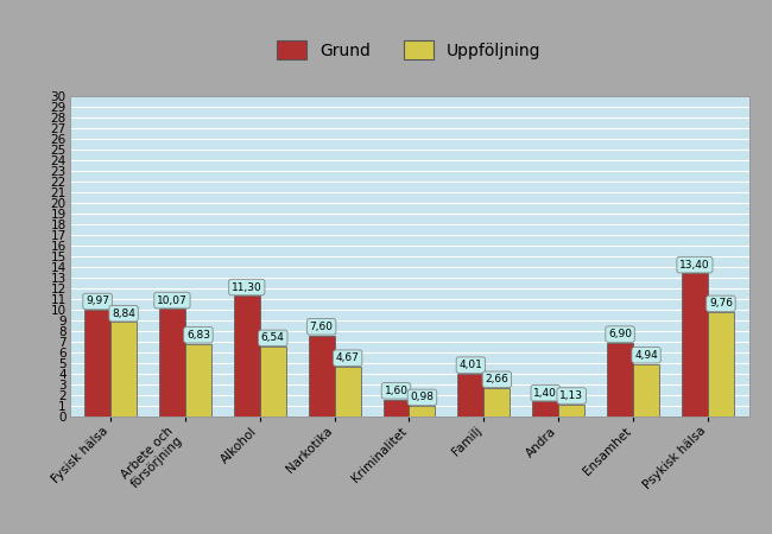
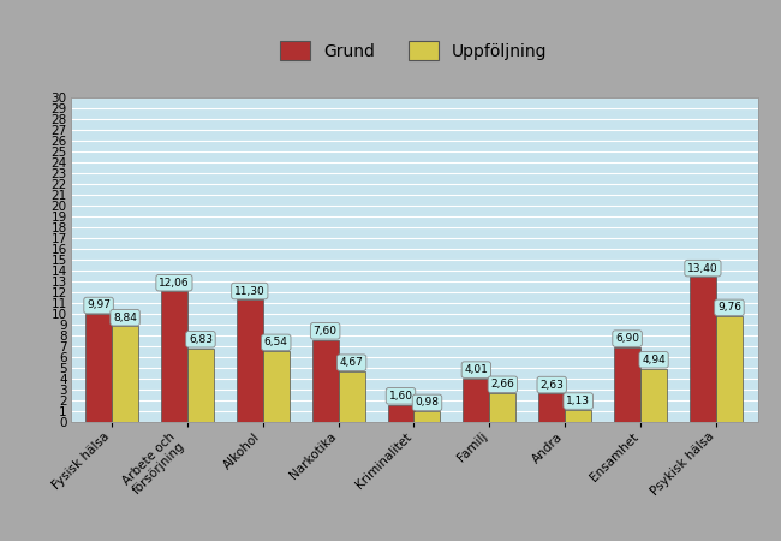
Grund/Arbete och försörjning: 10,07 -> 12,06
Grund/Andra: 1,40 -> 2,63
